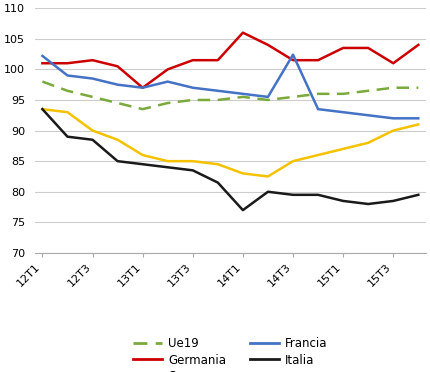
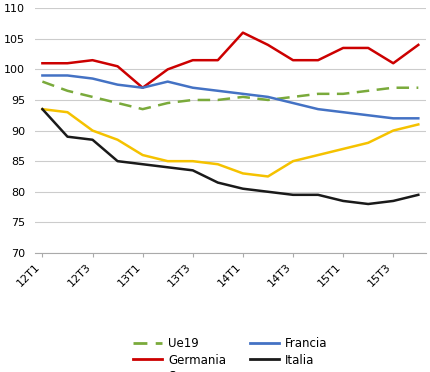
Francia/12T1: 102.2 -> 99.0
Italia/14T1: 77.0 -> 80.5
Francia/14T3: 102.4 -> 94.5
